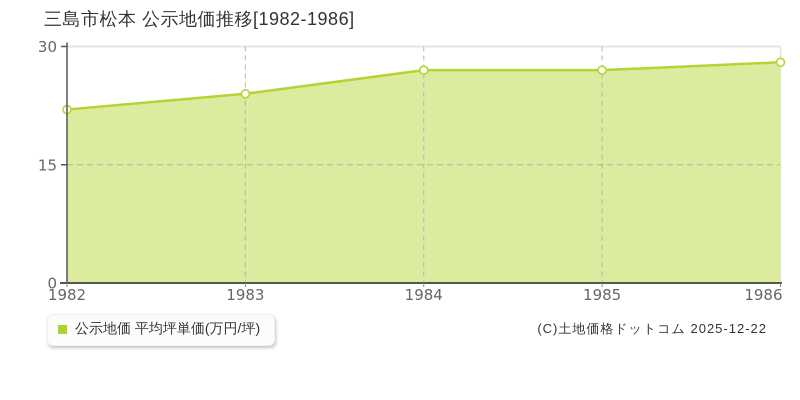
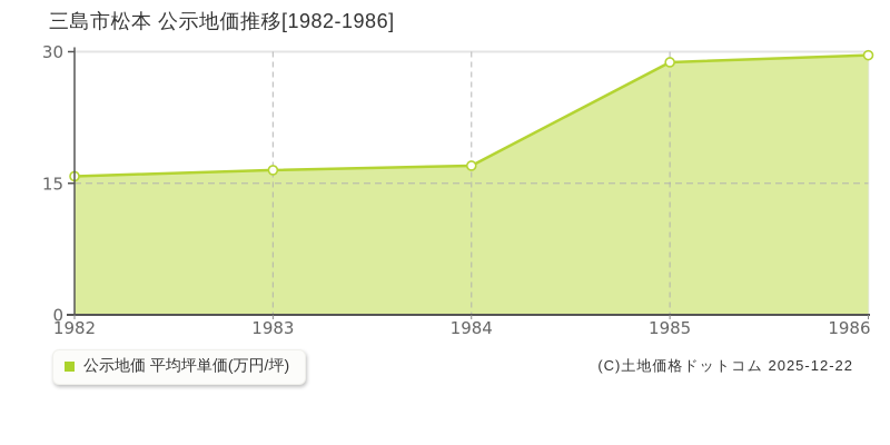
1982: 22 -> 16
1983: 24 -> 16
1984: 27 -> 17
1985: 27 -> 29
1986: 28 -> 30
